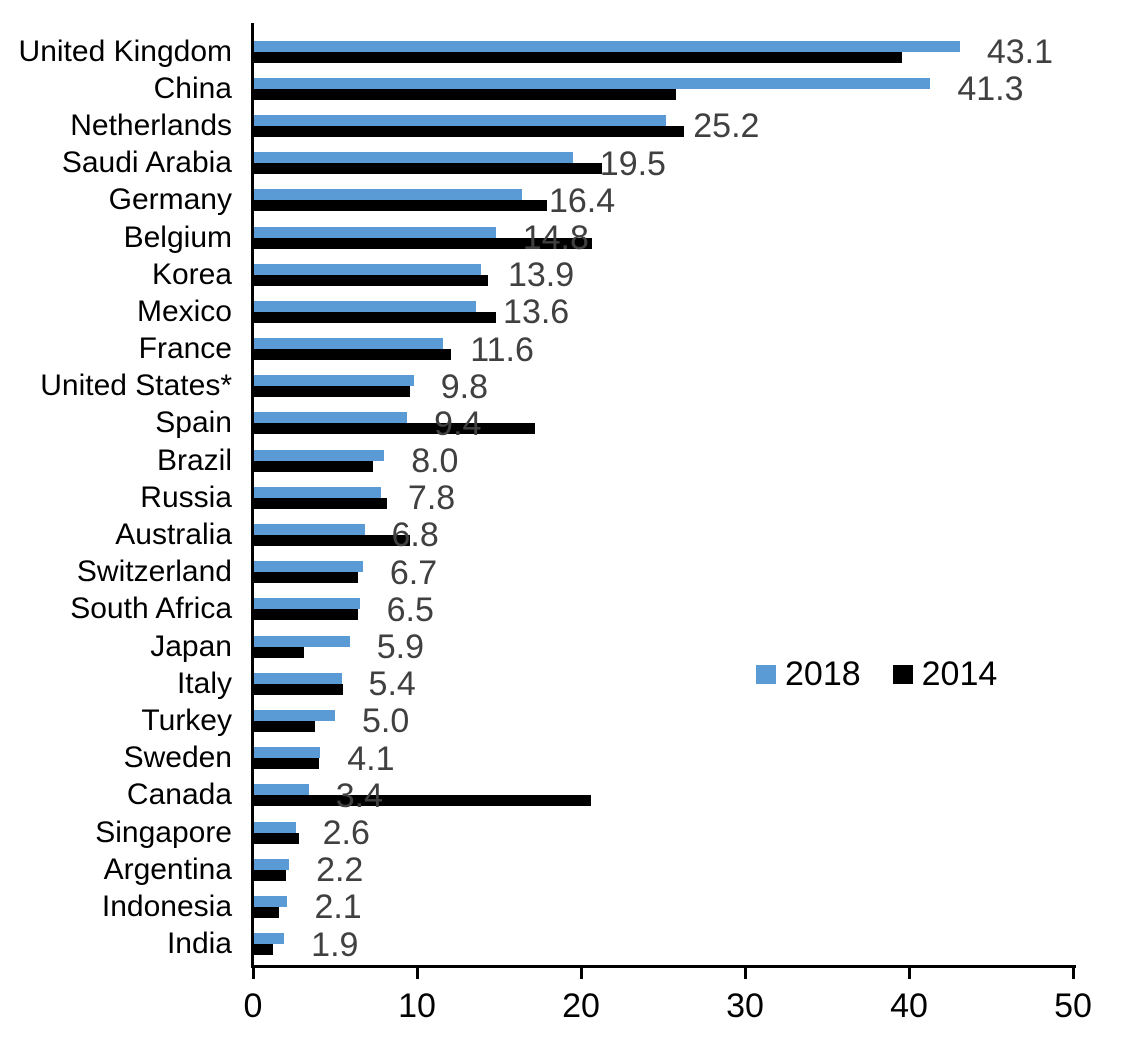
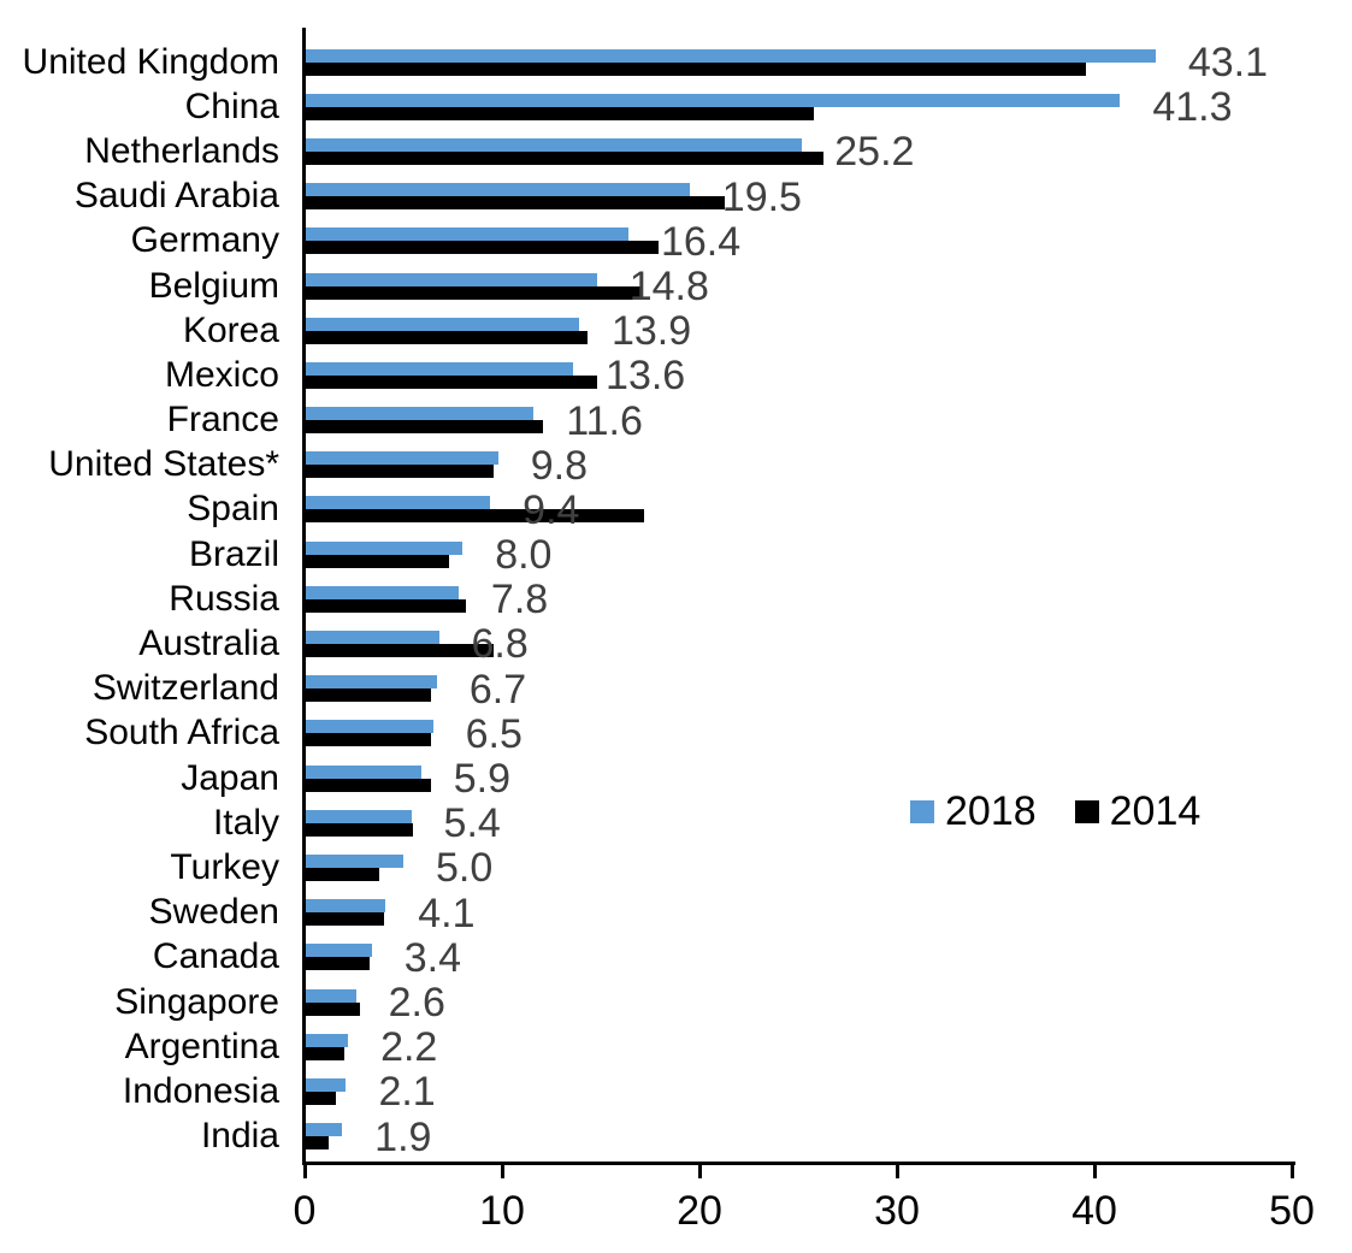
2014/Belgium: 20.7 -> 17.0
2014/Japan: 3.1 -> 6.4
2014/Canada: 20.6 -> 3.3
